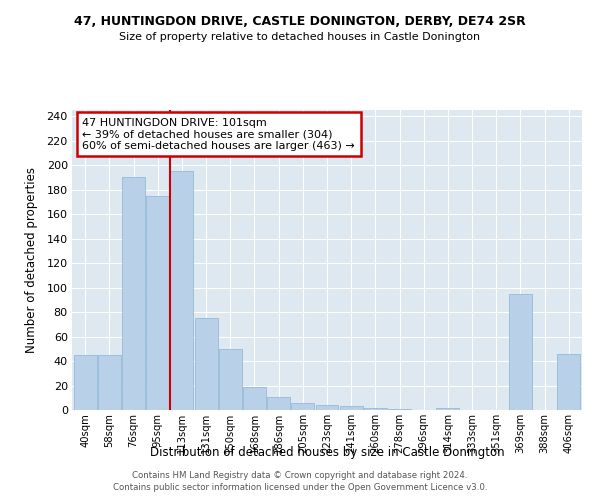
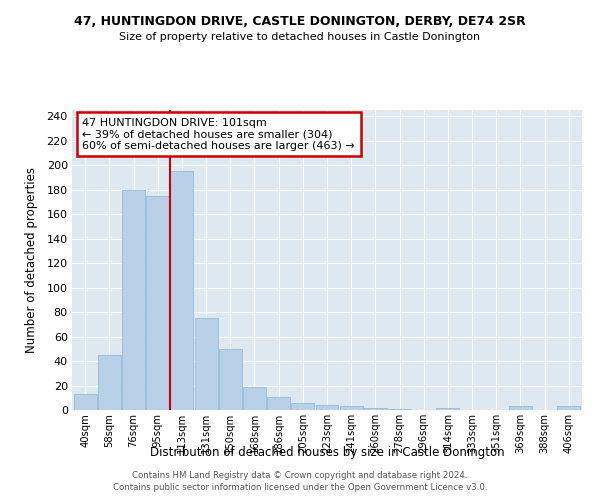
40sqm: 45 -> 13
76sqm: 190 -> 180
369sqm: 95 -> 3
406sqm: 46 -> 3
